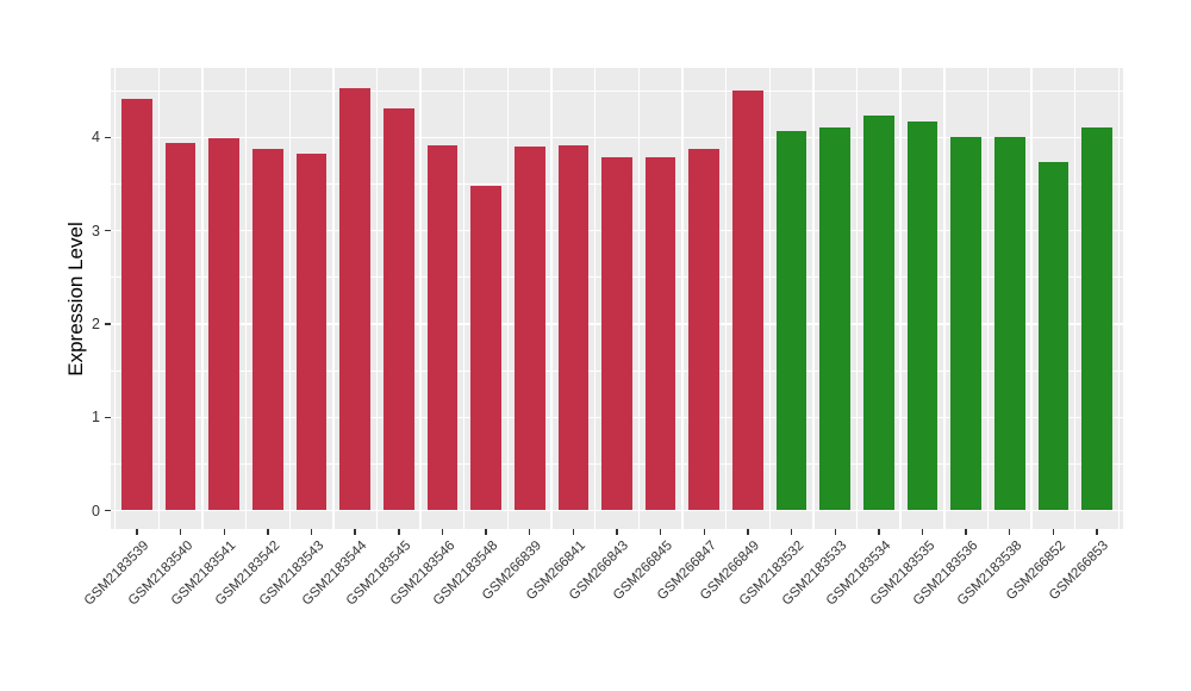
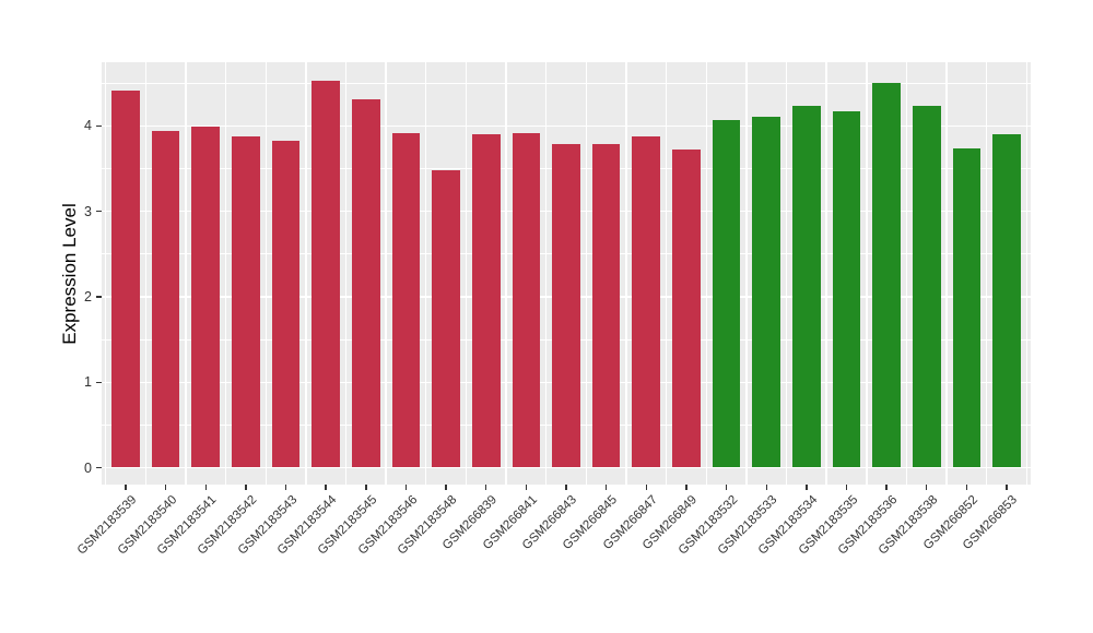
GSM266849: 4.5 -> 3.7
GSM2183536: 4.0 -> 4.5
GSM2183538: 4.0 -> 4.2
GSM266853: 4.1 -> 3.9
